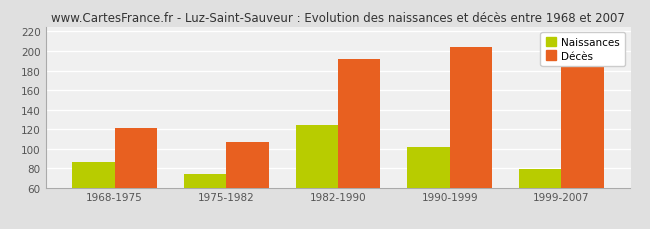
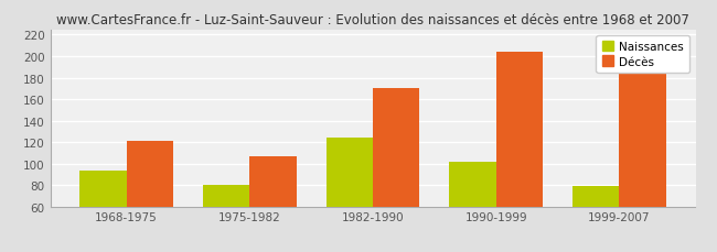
Naissances/1968-1975: 86 -> 93
Naissances/1975-1982: 74 -> 80
Décès/1982-1990: 192 -> 170
